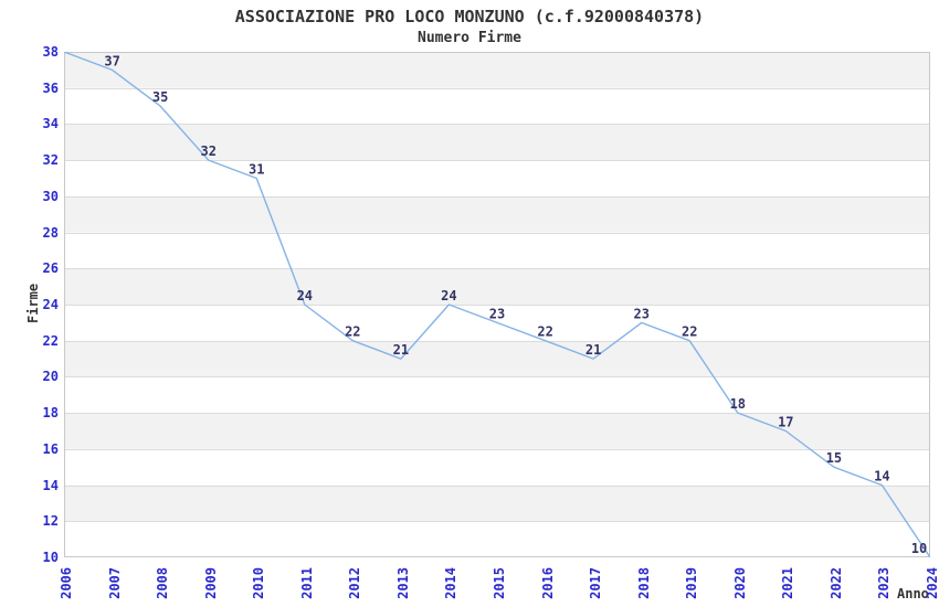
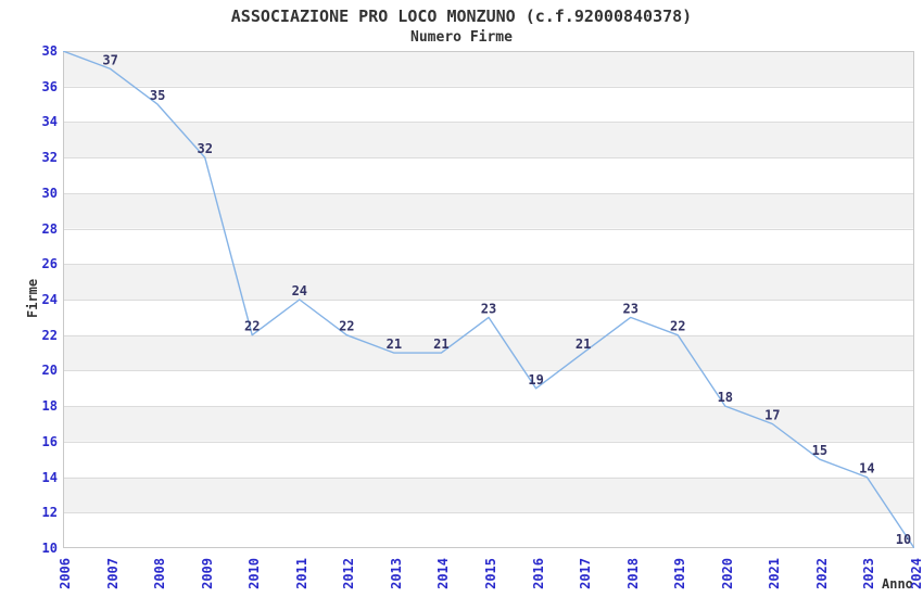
2010: 31 -> 22
2014: 24 -> 21
2016: 22 -> 19
